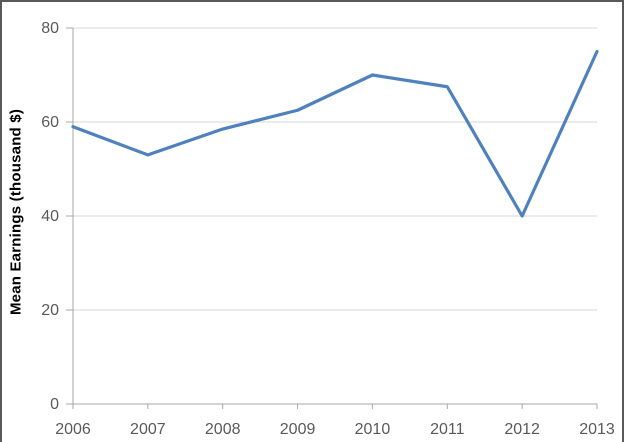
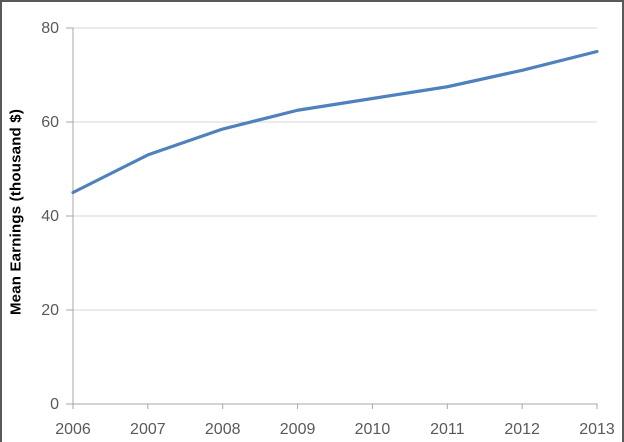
2006: 59 -> 45
2010: 70 -> 65
2012: 40 -> 71
